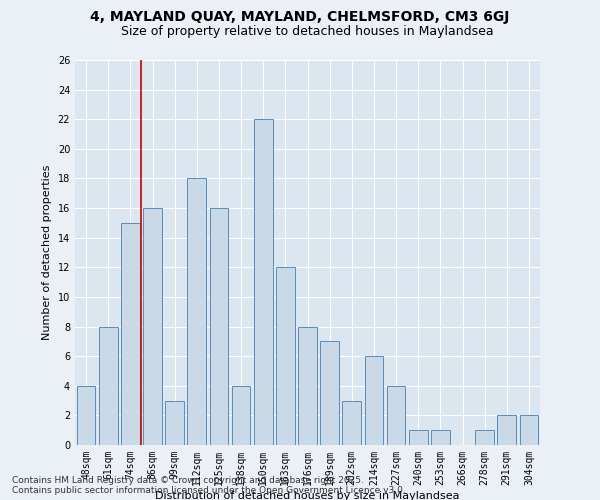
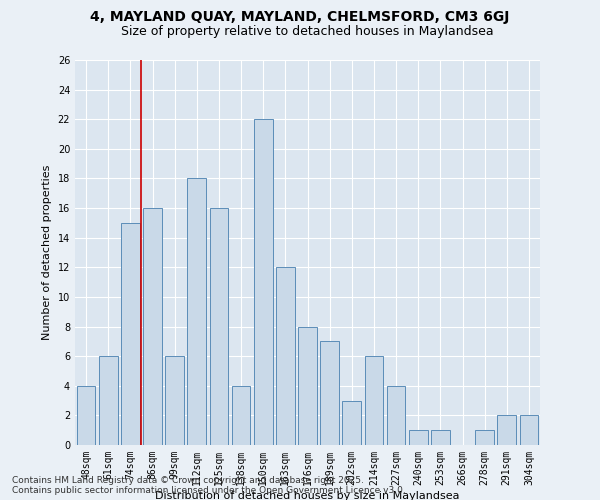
61sqm: 8 -> 6
99sqm: 3 -> 6
